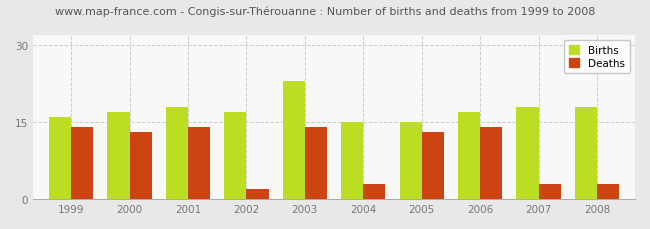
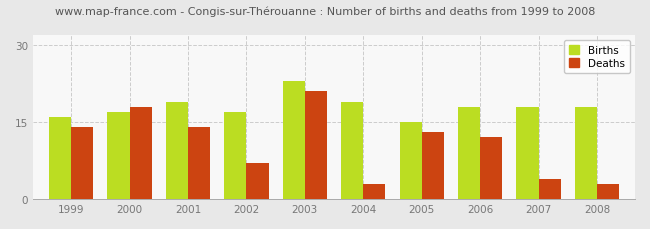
Deaths/2000: 13 -> 18
Births/2001: 18 -> 19
Deaths/2002: 2 -> 7
Deaths/2003: 14 -> 21
Births/2004: 15 -> 19
Births/2006: 17 -> 18
Deaths/2006: 14 -> 12
Deaths/2007: 3 -> 4
